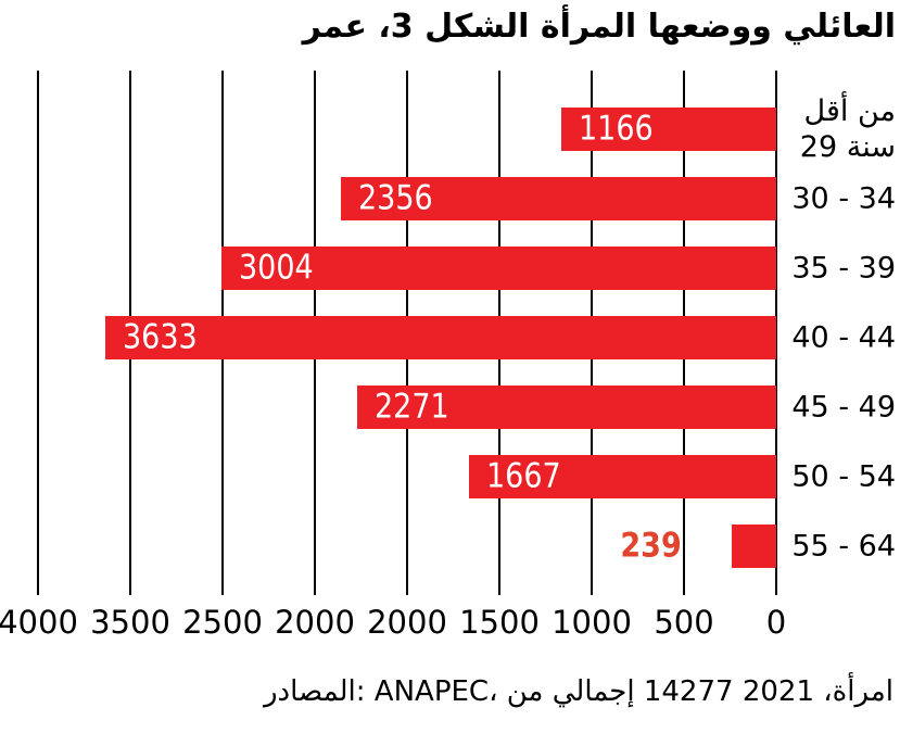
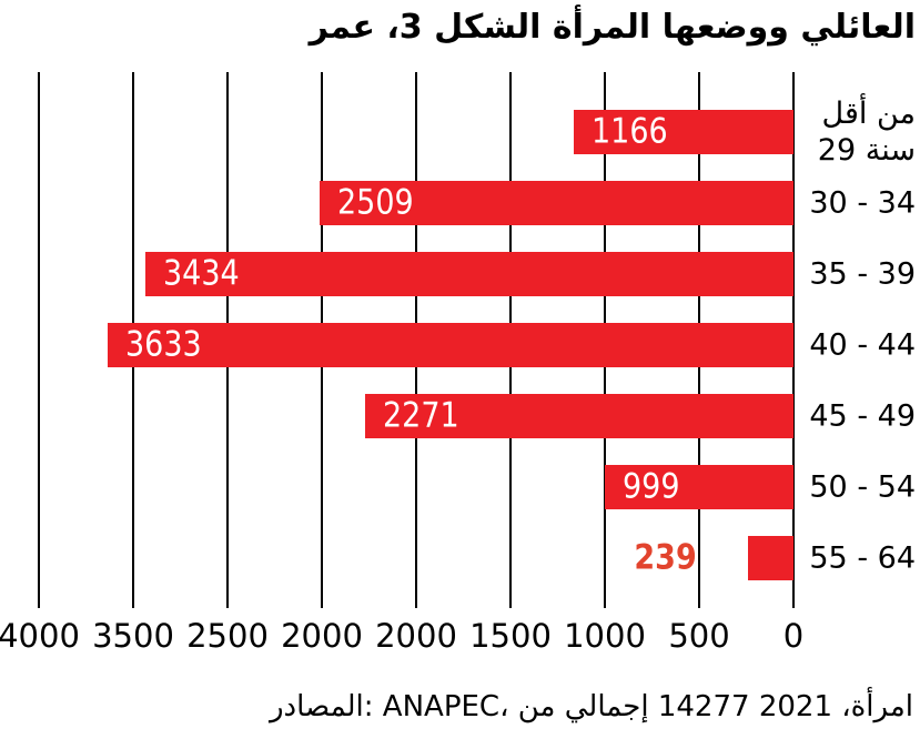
30 - 34: 2356 -> 2509
35 - 39: 3004 -> 3434
50 - 54: 1667 -> 999
